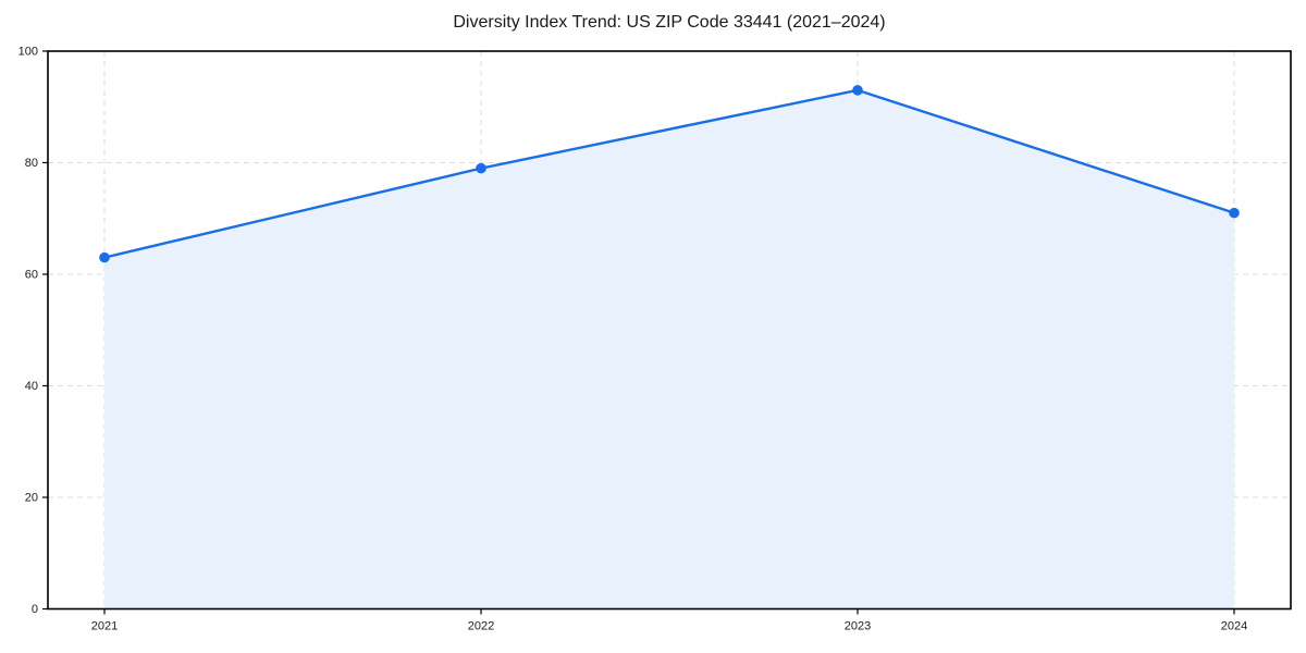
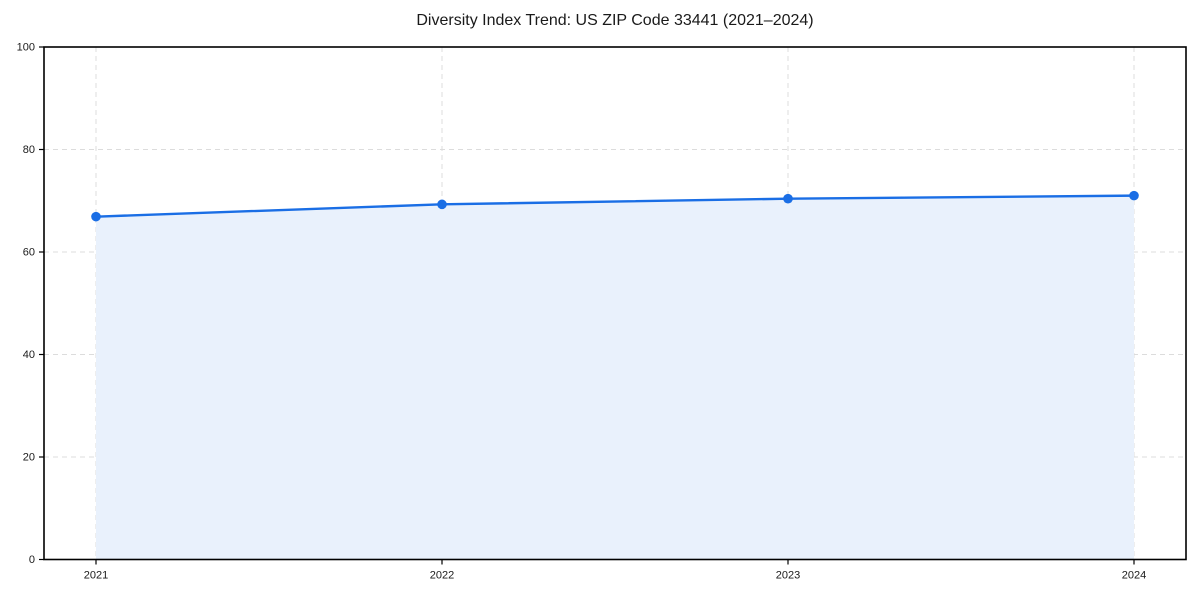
2021: 63 -> 67
2022: 79 -> 69
2023: 93 -> 70
